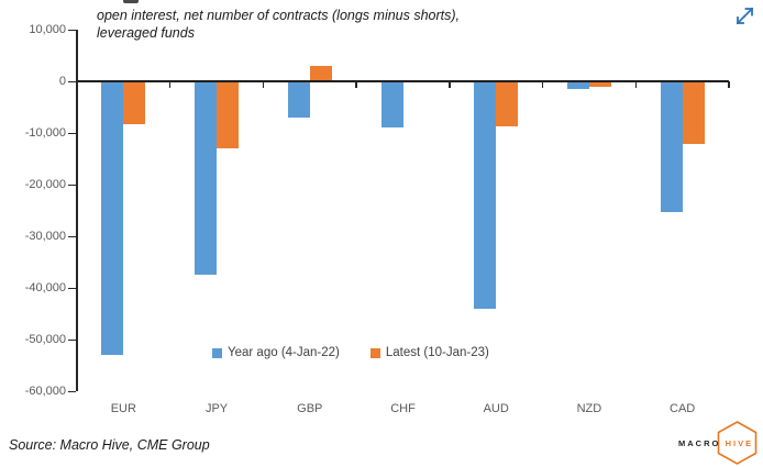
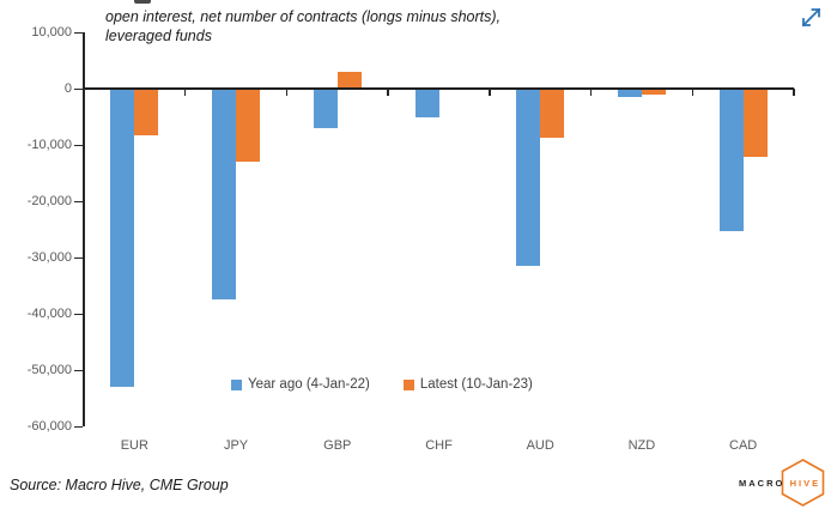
Year ago (4-Jan-22)/CHF: -9000 -> -5000
Year ago (4-Jan-22)/AUD: -44000 -> -32000
